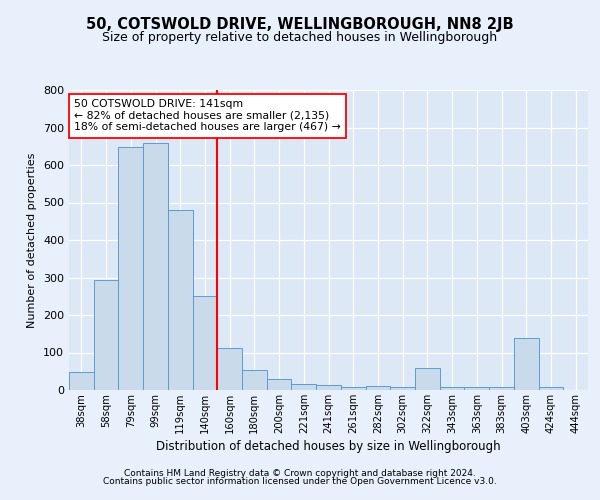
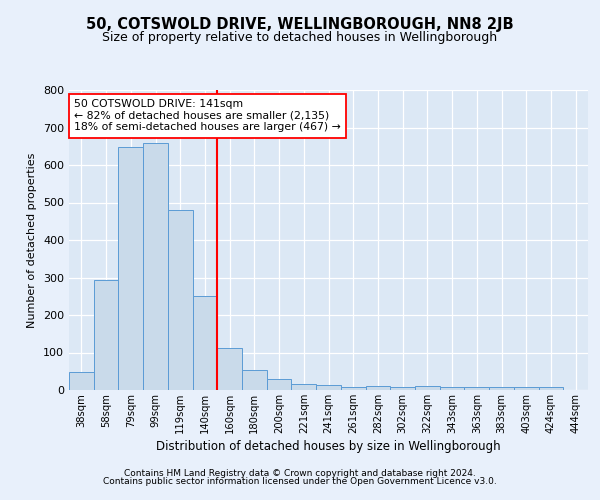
322sqm: 60 -> 10
403sqm: 140 -> 8
